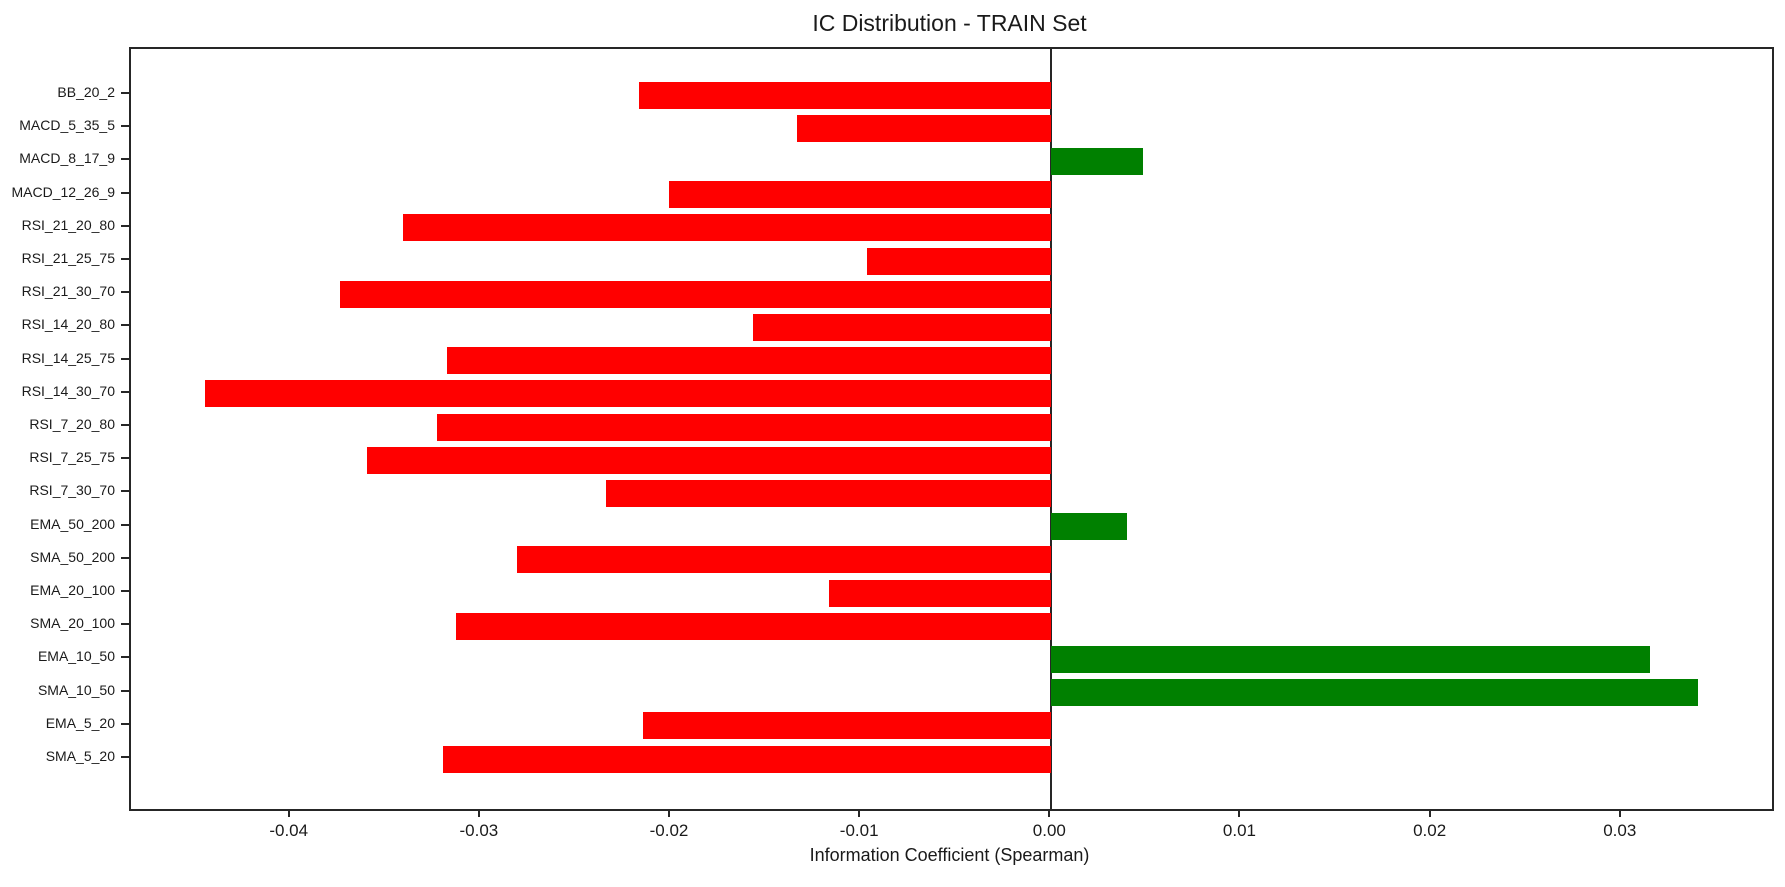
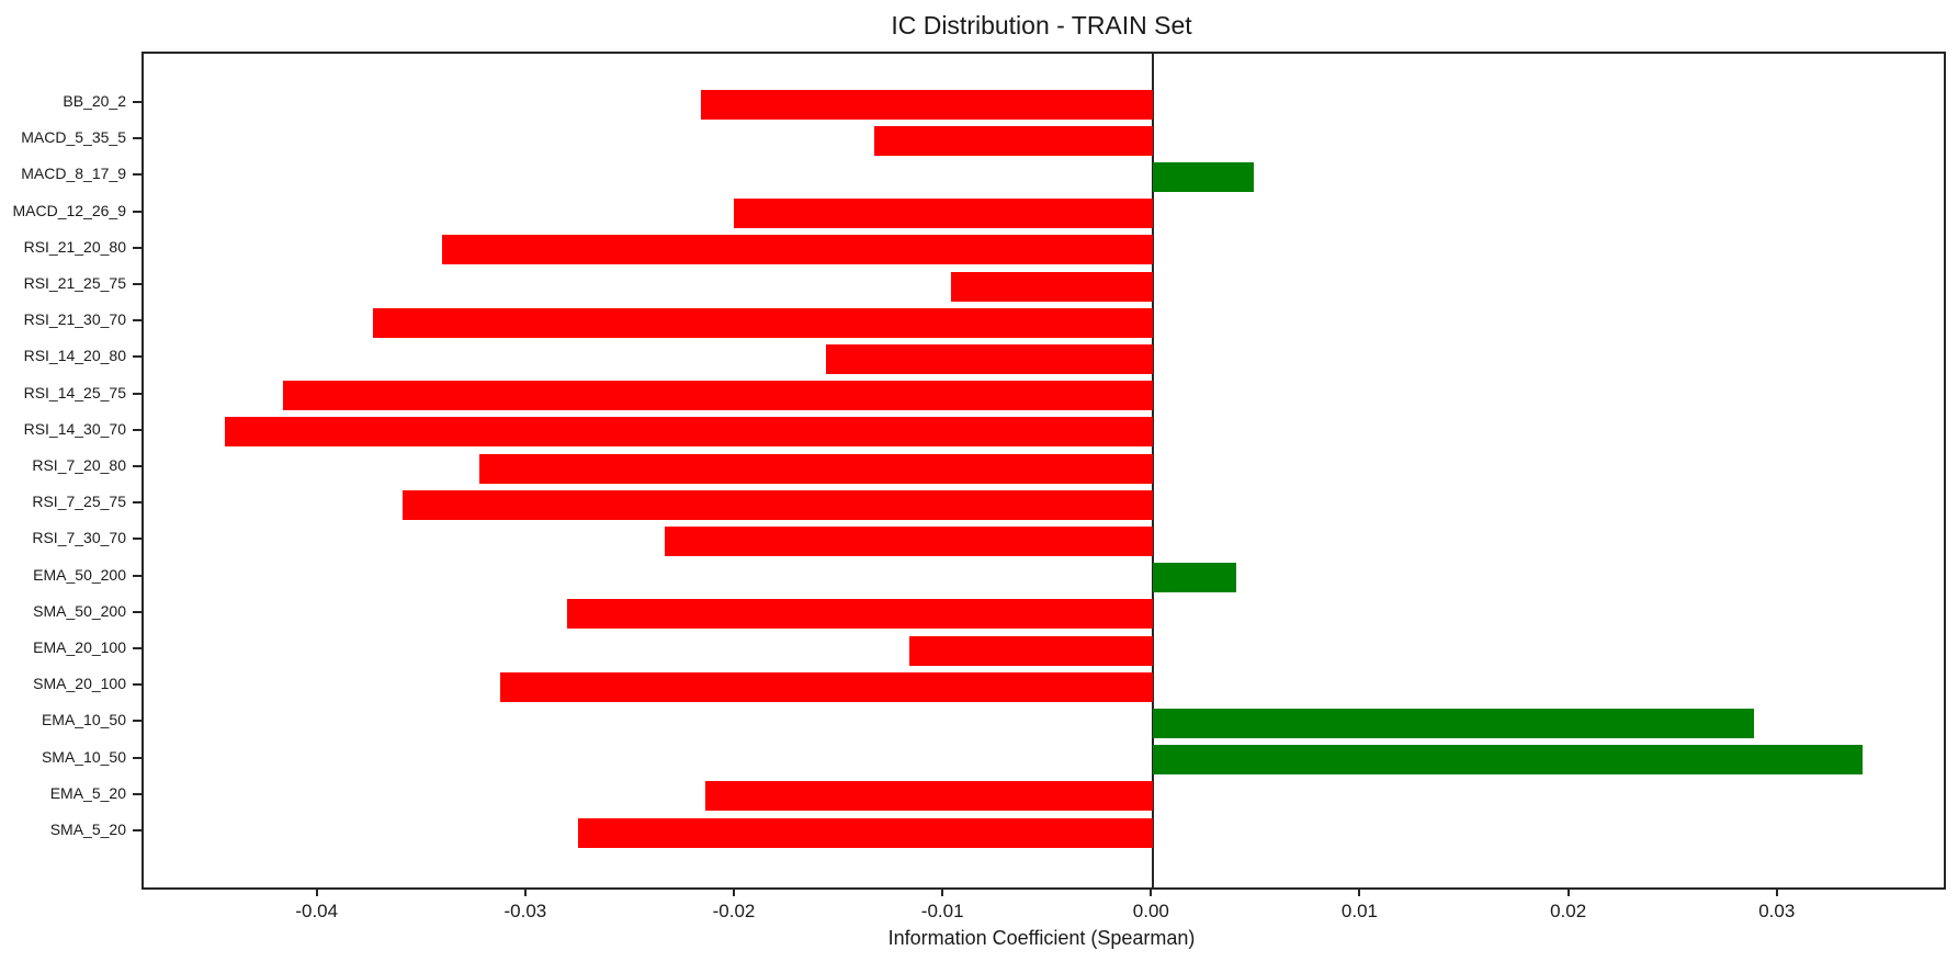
RSI_14_25_75: -0.0318 -> -0.0417
EMA_10_50: 0.0315 -> 0.0288
SMA_5_20: -0.0320 -> -0.0276
